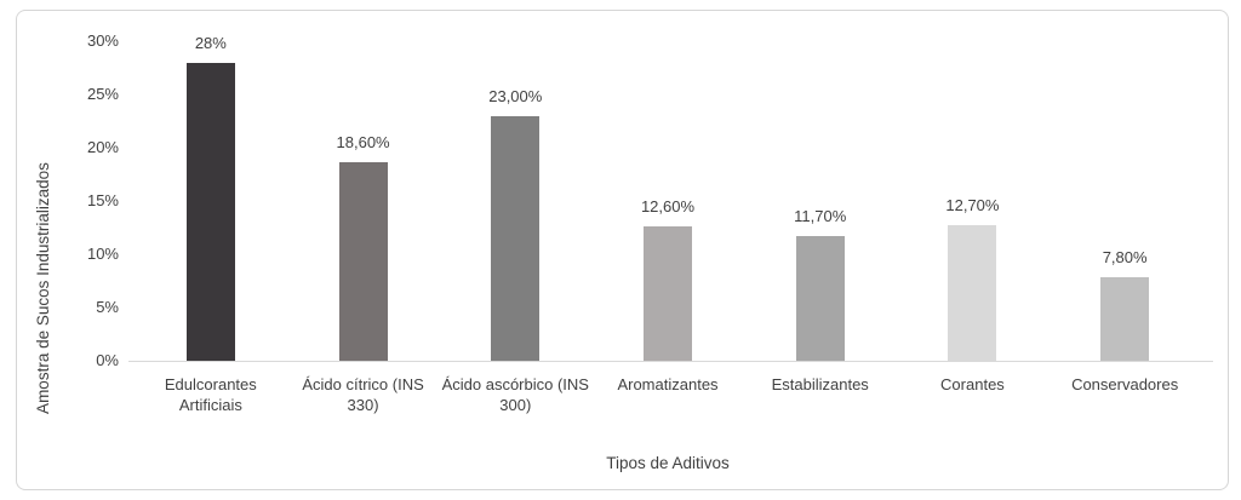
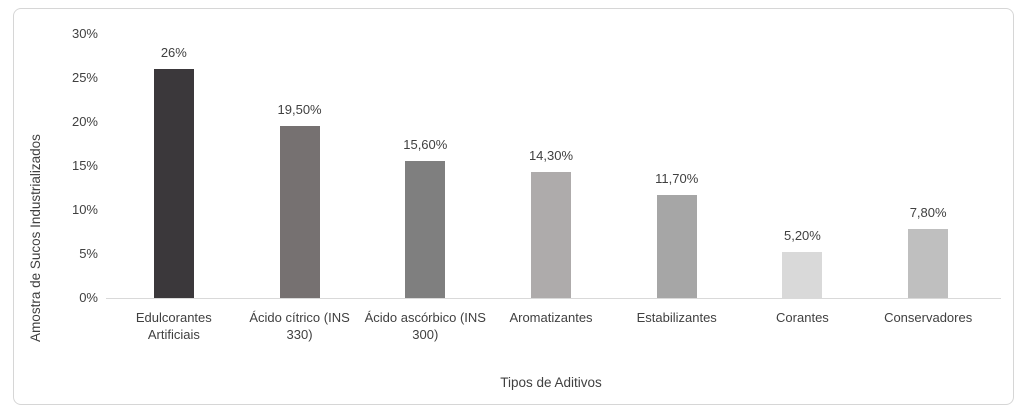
Edulcorantes Artificiais: 28% -> 26%
Ácido cítrico (INS 330): 18,60% -> 19,50%
Ácido ascórbico (INS 300): 23,00% -> 15,60%
Aromatizantes: 12,60% -> 14,30%
Corantes: 12,70% -> 5,20%
